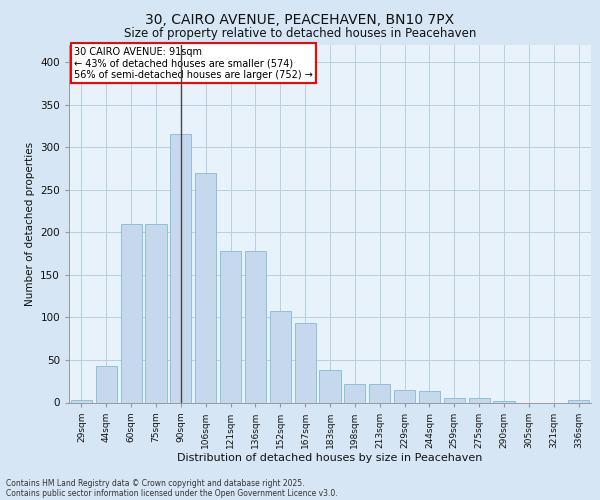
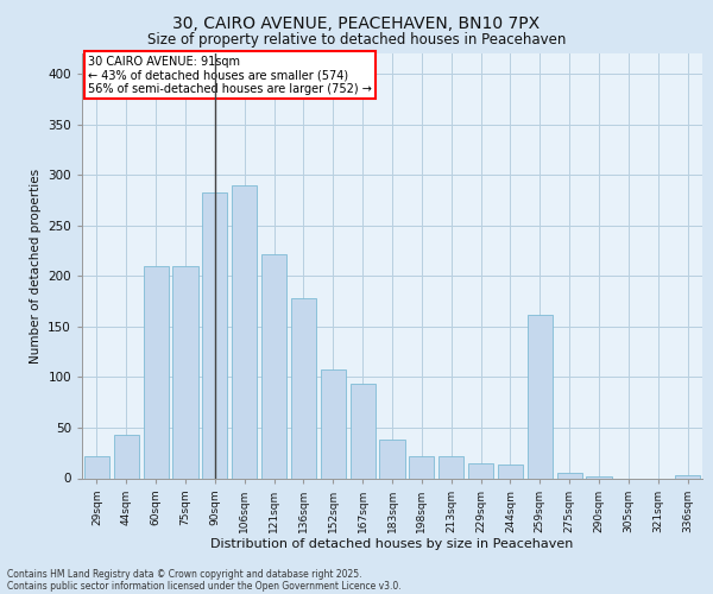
29sqm: 3 -> 22
90sqm: 315 -> 282
106sqm: 270 -> 290
121sqm: 178 -> 222
259sqm: 5 -> 162
